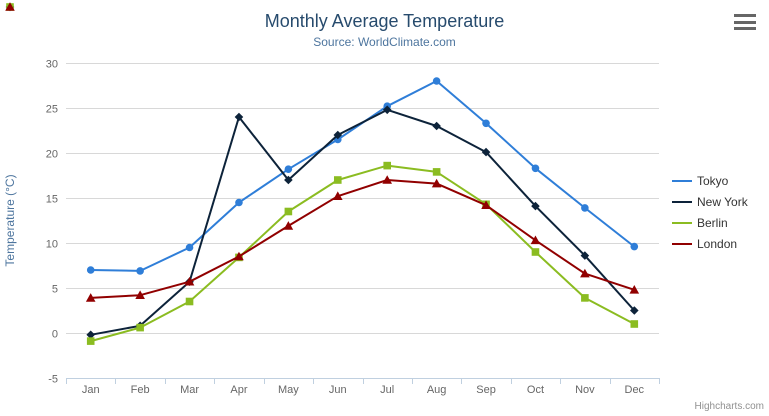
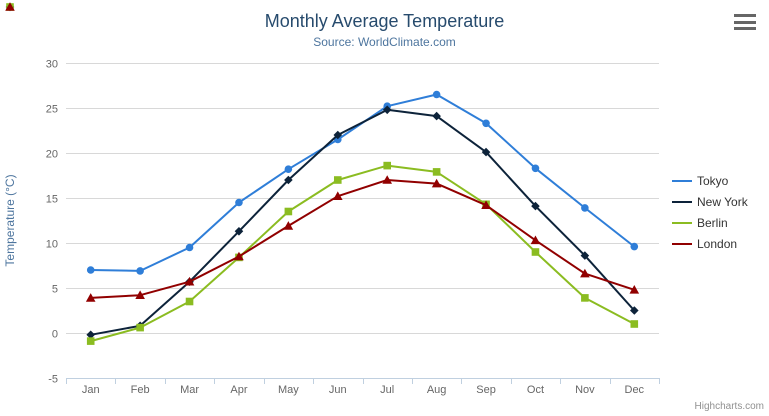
New York/Apr: 24 -> 11
Tokyo/Aug: 28 -> 26
New York/Aug: 23 -> 24
